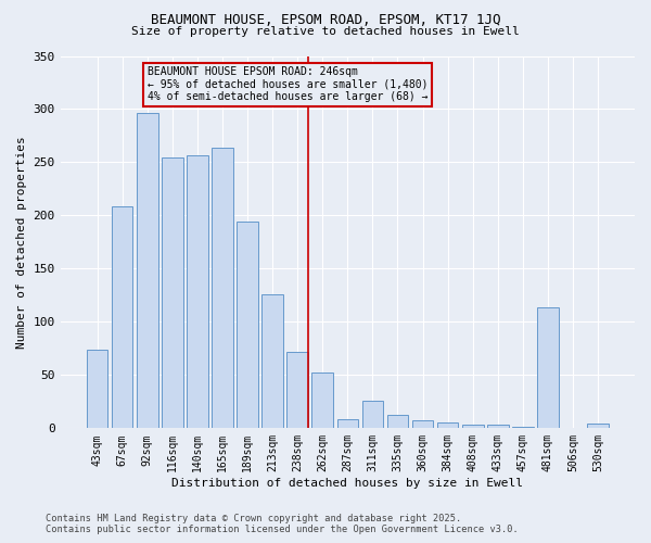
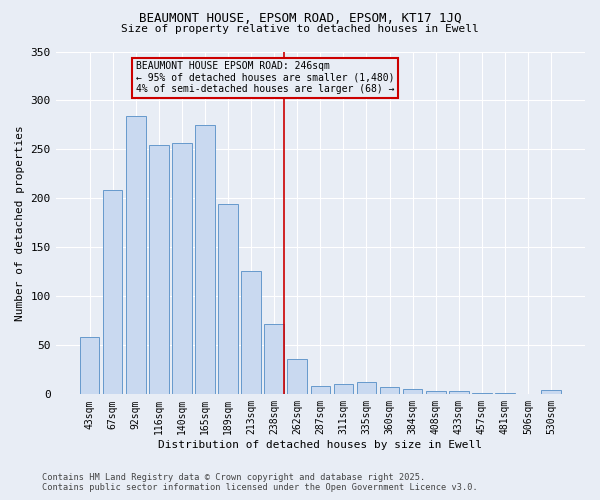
43sqm: 74 -> 59
92sqm: 296 -> 284
165sqm: 264 -> 275
262sqm: 52 -> 36
311sqm: 26 -> 11
481sqm: 114 -> 1
